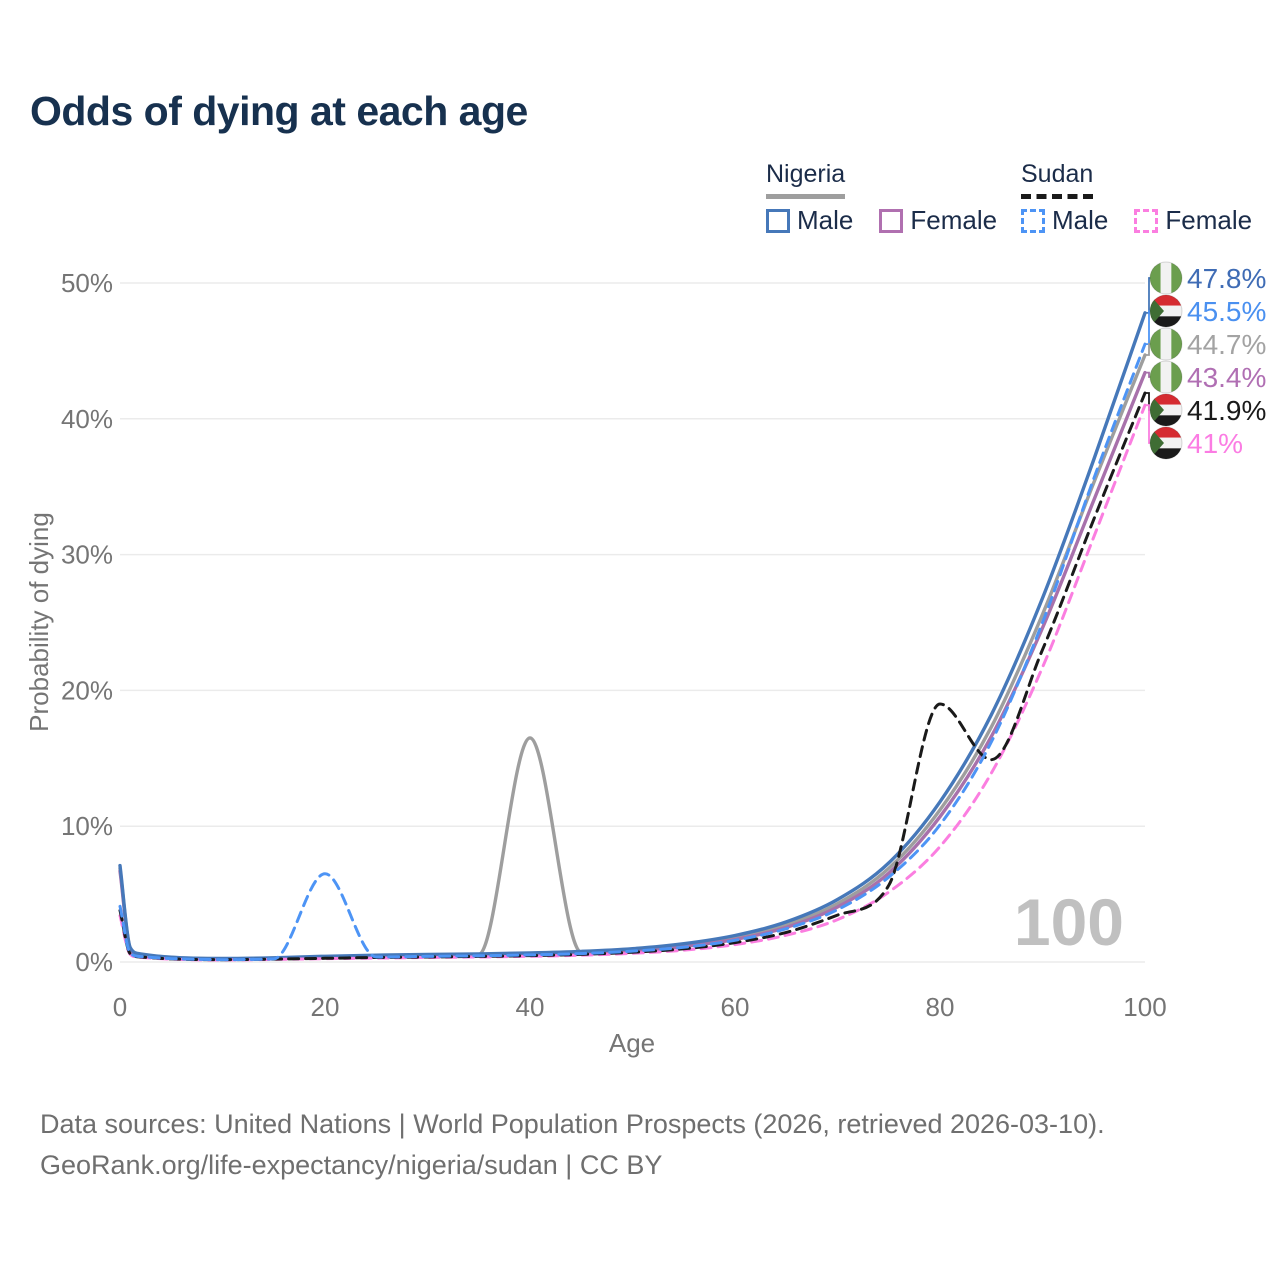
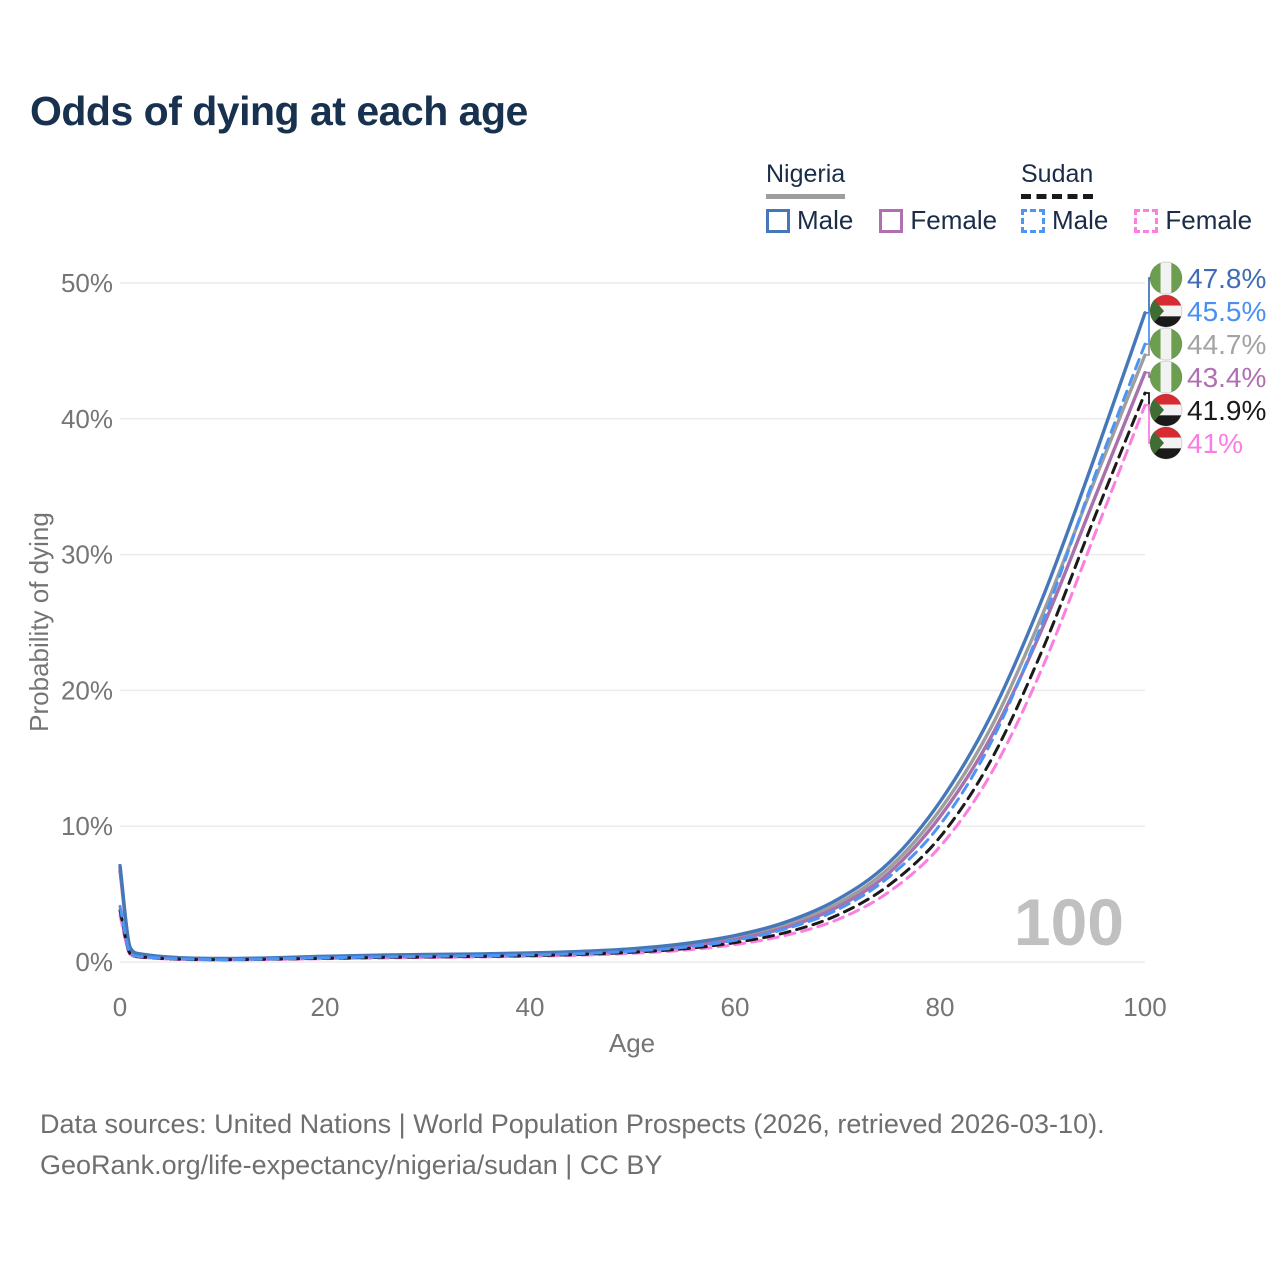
Sudan Male/20: 6.5% -> 0.3%
Nigeria/40: 16.5% -> 0.6%
Sudan/80: 19.0% -> 9.2%
